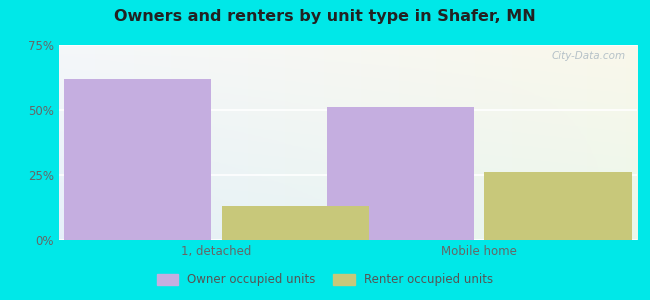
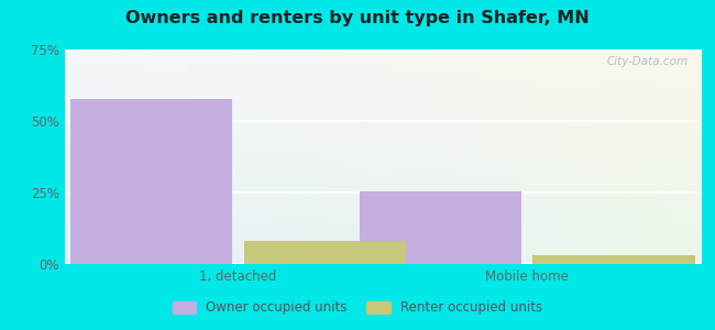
Owner occupied units/1, detached: 62.0% -> 57.5%
Renter occupied units/1, detached: 13% -> 8%
Owner occupied units/Mobile home: 51.0% -> 25.5%
Renter occupied units/Mobile home: 26% -> 3%
